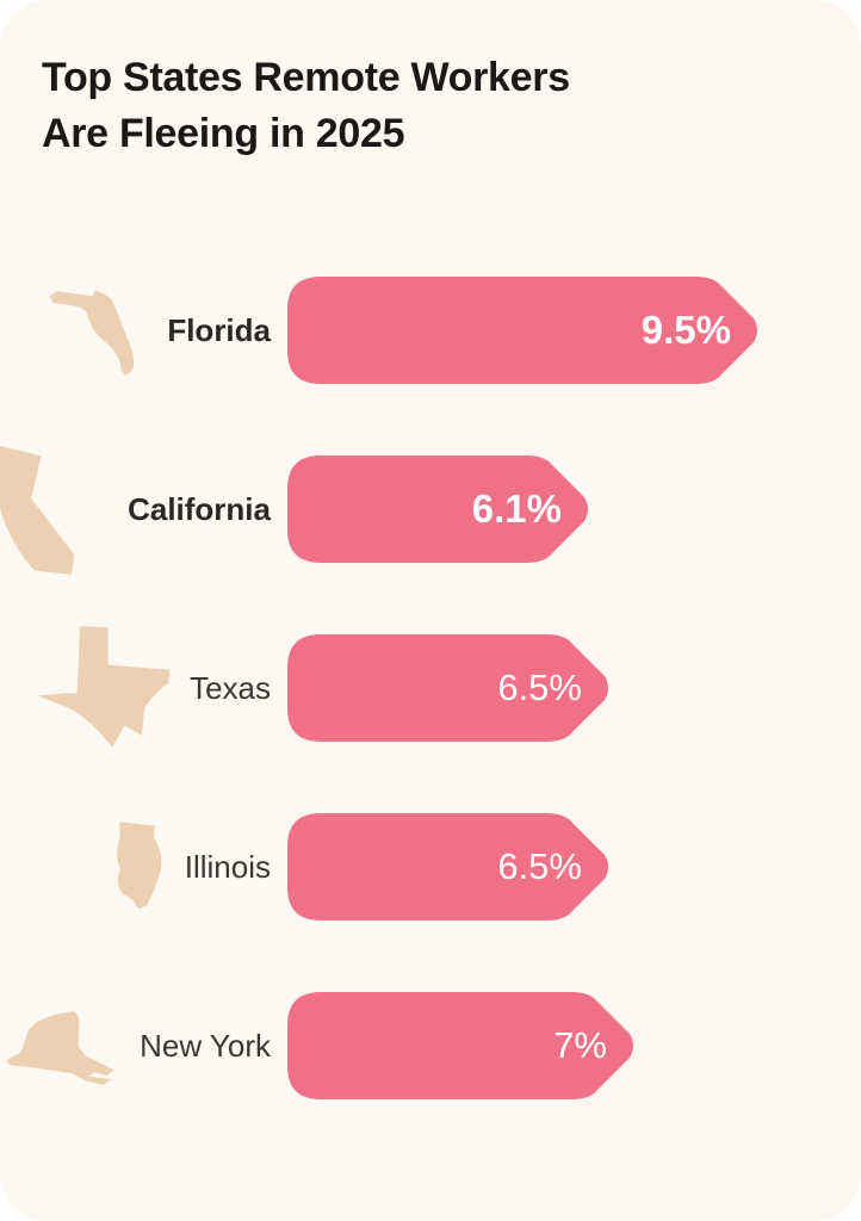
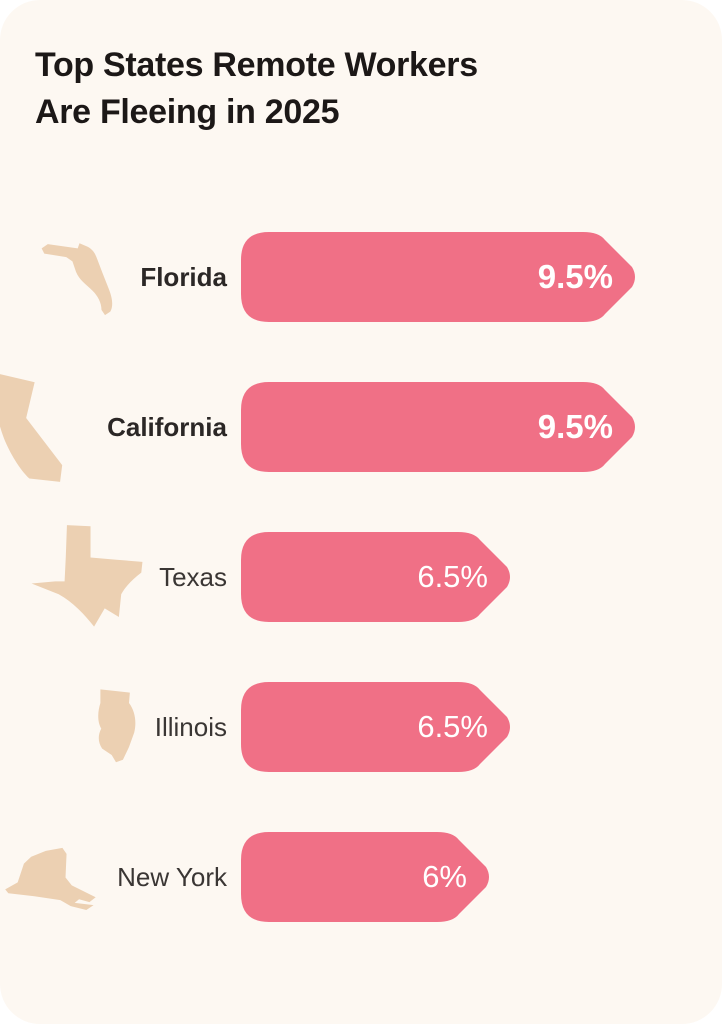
California: 6.1% -> 9.5%
New York: 7% -> 6%
